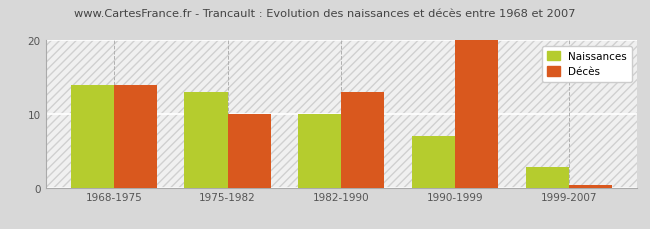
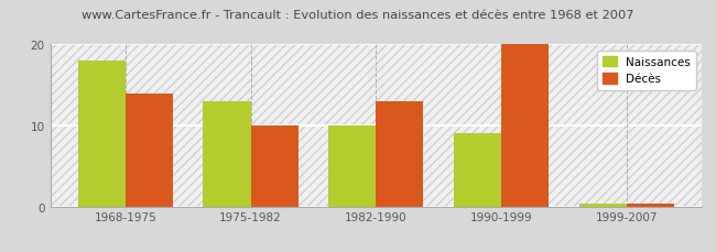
Naissances/1968-1975: 14.0 -> 18.0
Naissances/1990-1999: 7.0 -> 9.0
Naissances/1999-2007: 2.8 -> 0.3
